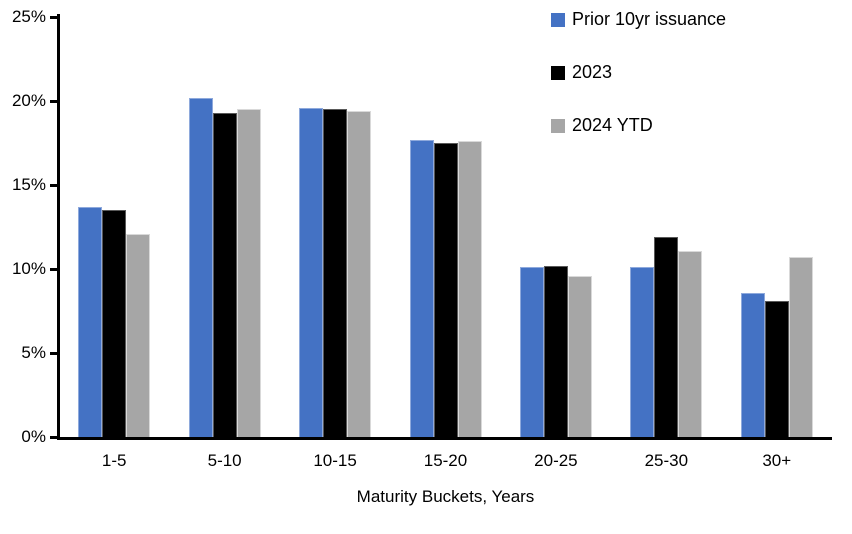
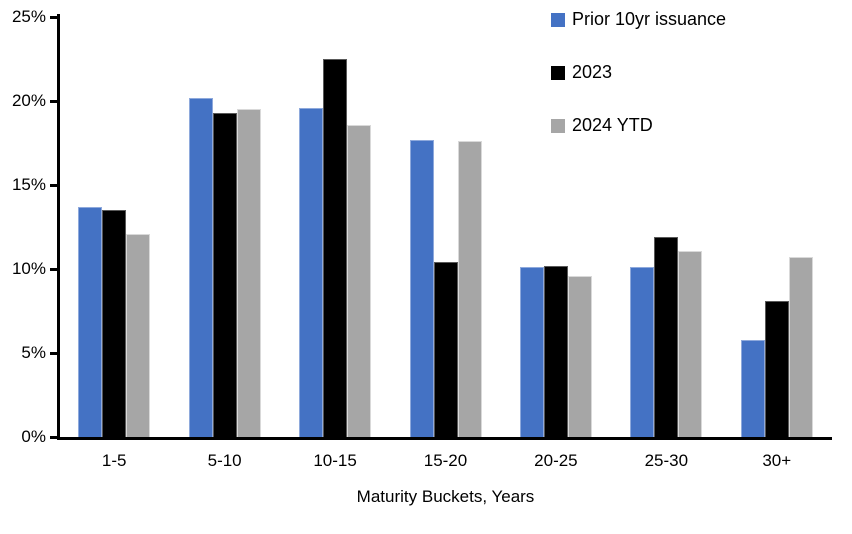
2023/10-15: 19.5% -> 22.5%
2024 YTD/10-15: 19.4% -> 18.6%
2023/15-20: 17.5% -> 10.4%
Prior 10yr issuance/30+: 8.6% -> 5.8%
